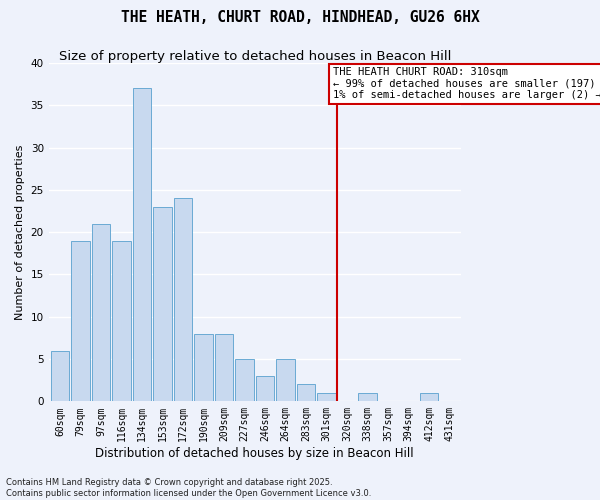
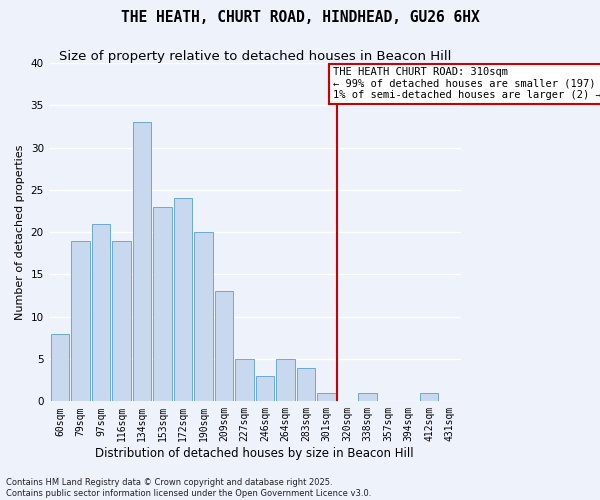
60sqm: 6 -> 8
134sqm: 37 -> 33
190sqm: 8 -> 20
209sqm: 8 -> 13
283sqm: 2 -> 4
